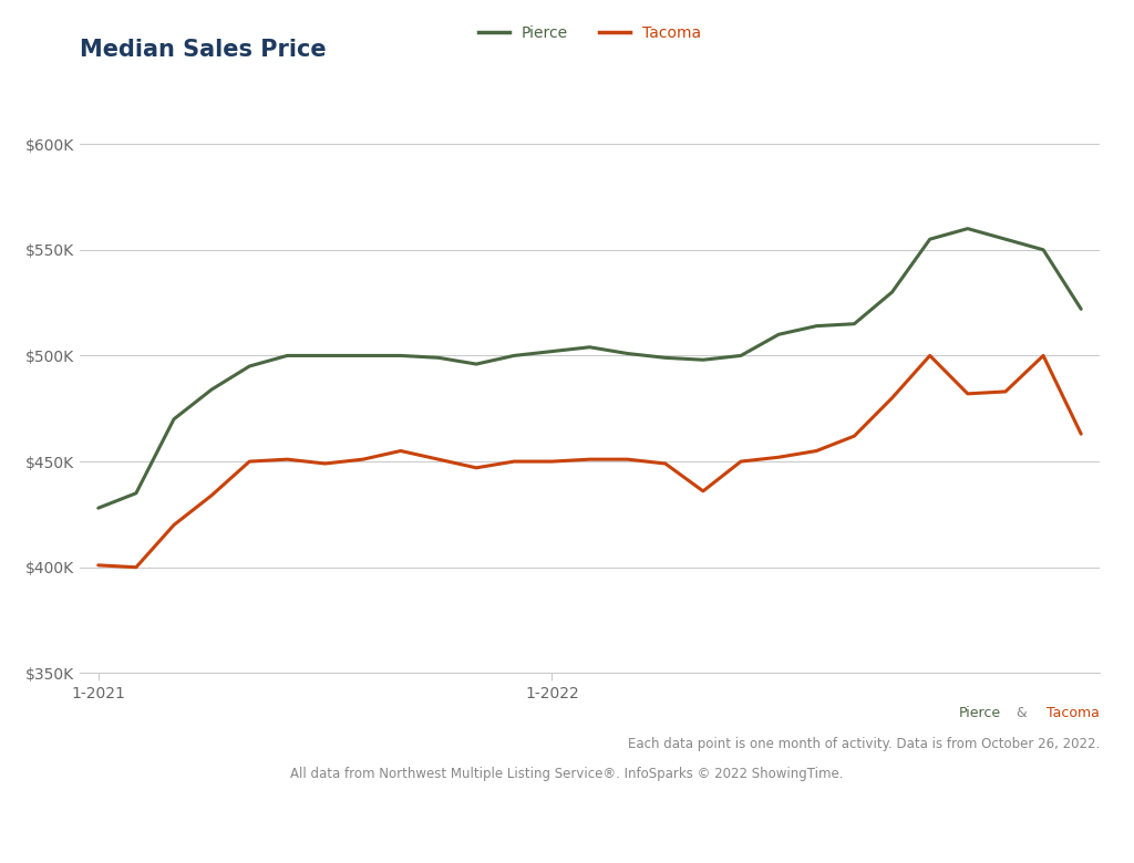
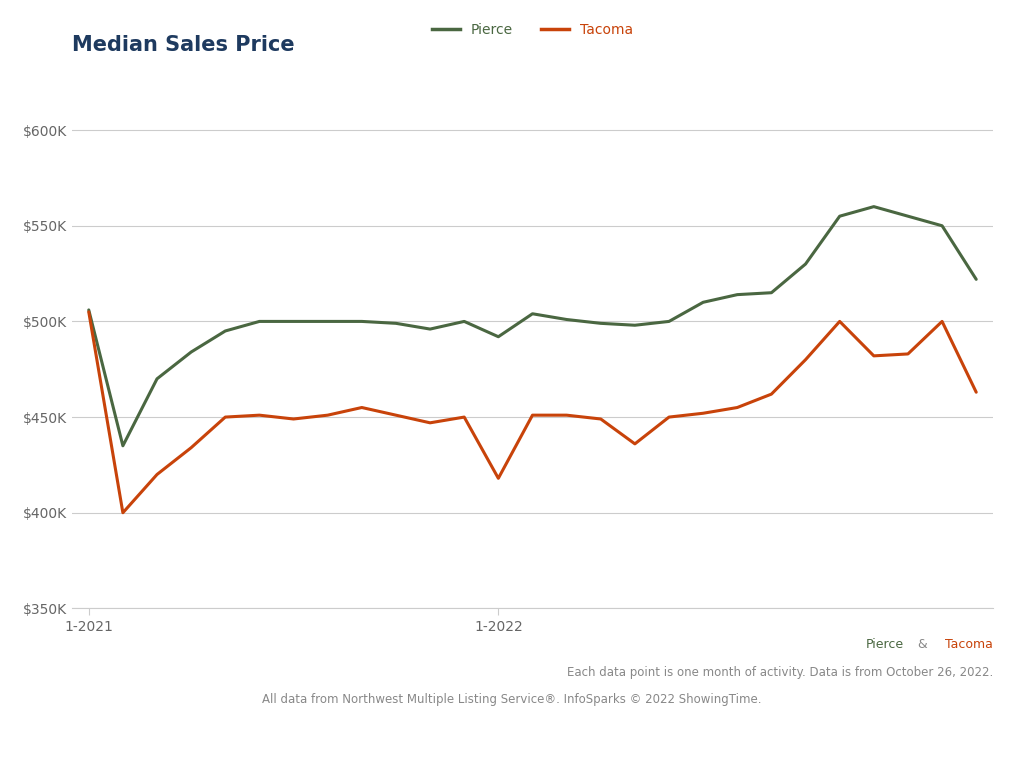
Pierce/1-2021: $428K -> $506K
Tacoma/1-2021: $401K -> $505K
Pierce/1-2022: $502K -> $492K
Tacoma/1-2022: $450K -> $418K
